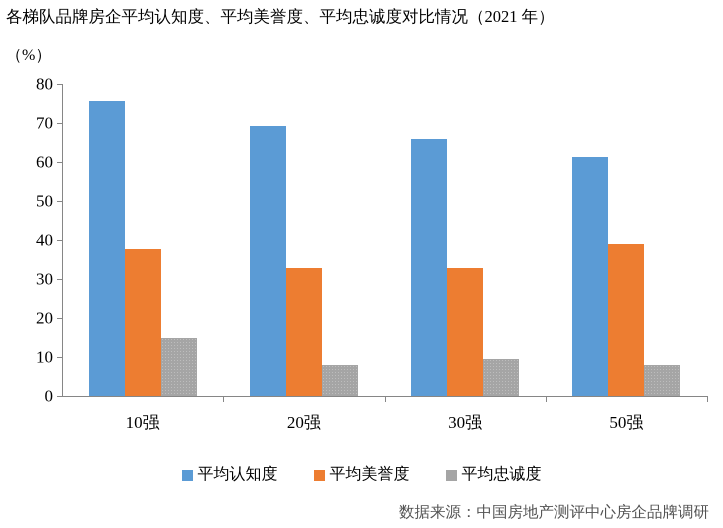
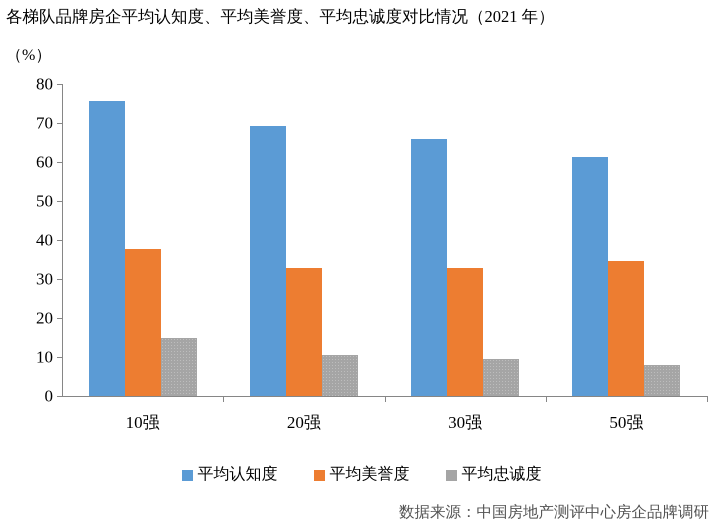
平均忠诚度/20强: 8 -> 10
平均美誉度/50强: 39 -> 34
